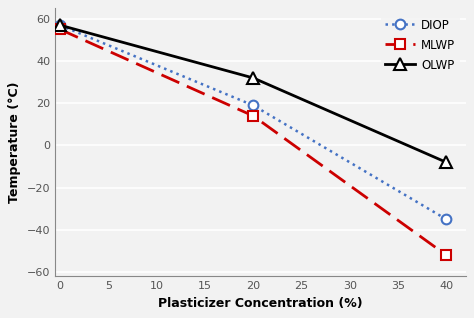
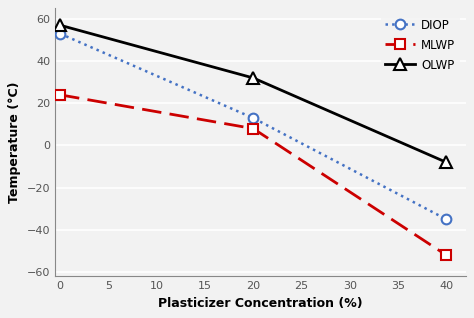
DIOP/0: 57 -> 53
MLWP/0: 55 -> 24
DIOP/20: 19 -> 13
MLWP/20: 14 -> 8
